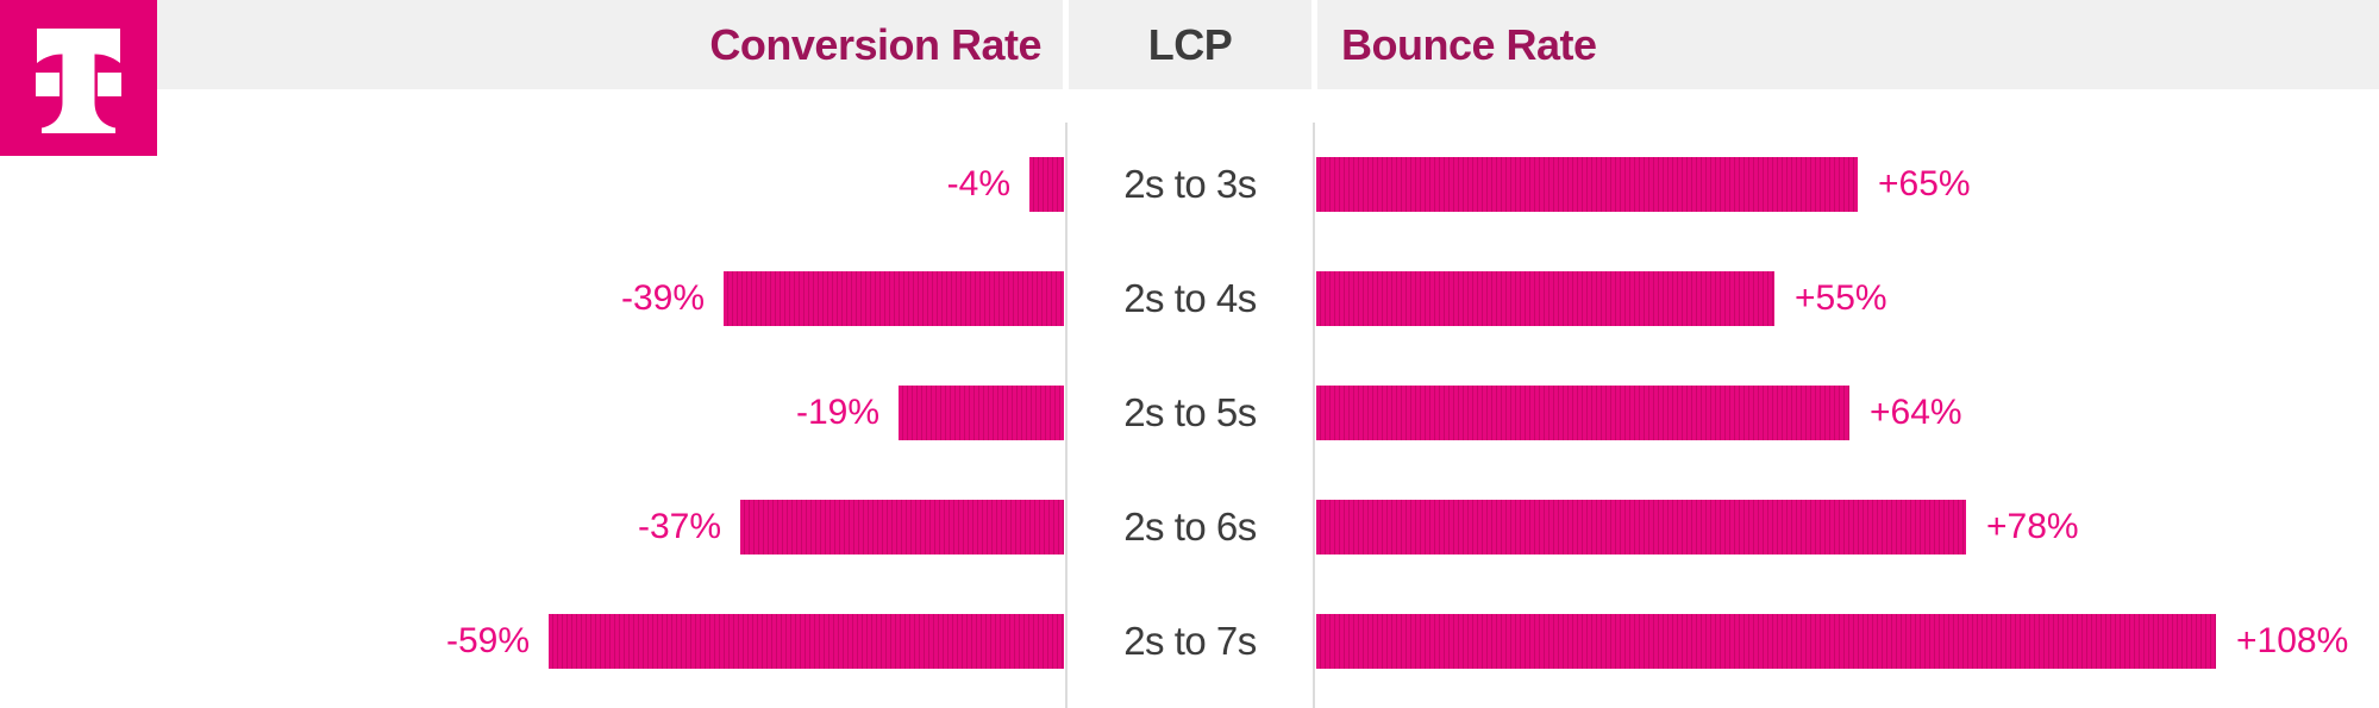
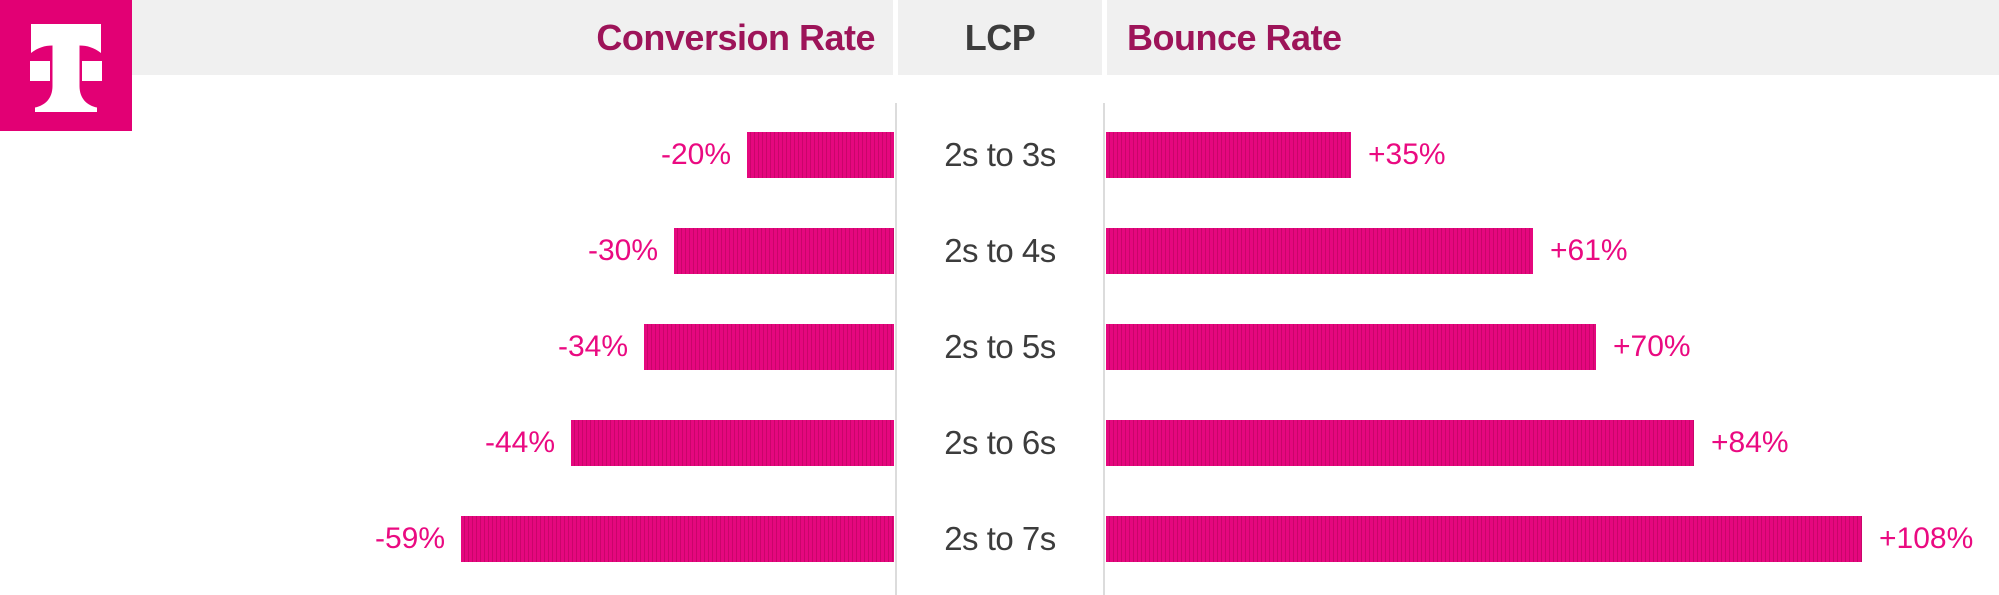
Conversion Rate/2s to 3s: -4% -> -20%
Bounce Rate/2s to 3s: +65% -> +35%
Conversion Rate/2s to 4s: -39% -> -30%
Bounce Rate/2s to 4s: +55% -> +61%
Conversion Rate/2s to 5s: -19% -> -34%
Bounce Rate/2s to 5s: +64% -> +70%
Conversion Rate/2s to 6s: -37% -> -44%
Bounce Rate/2s to 6s: +78% -> +84%
